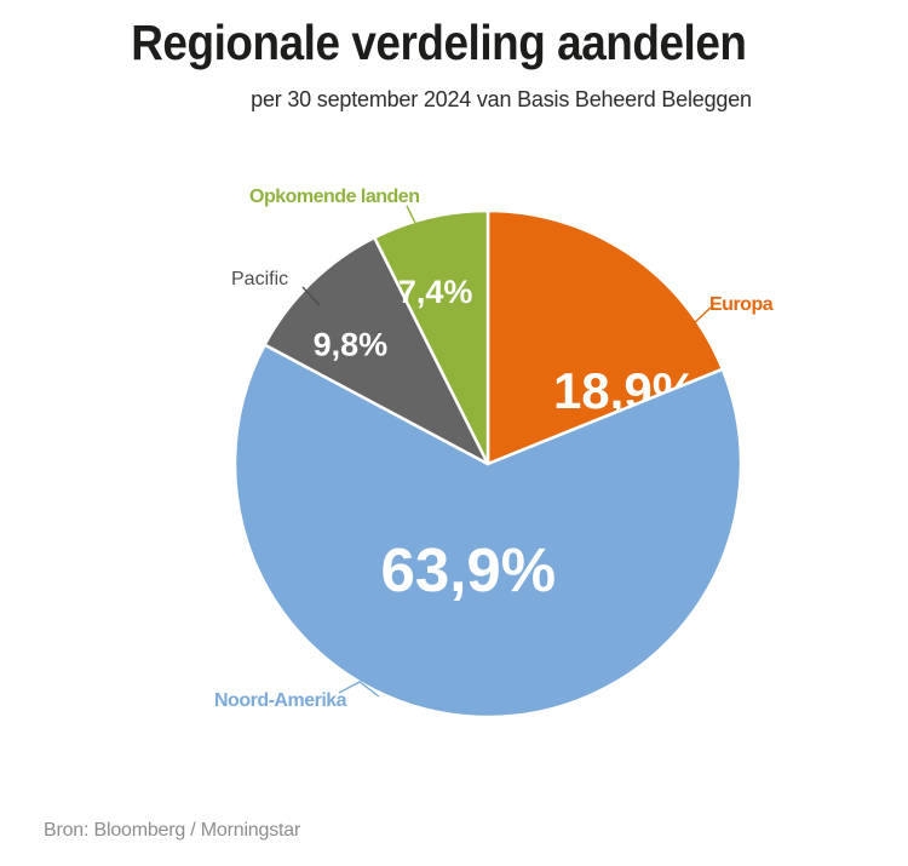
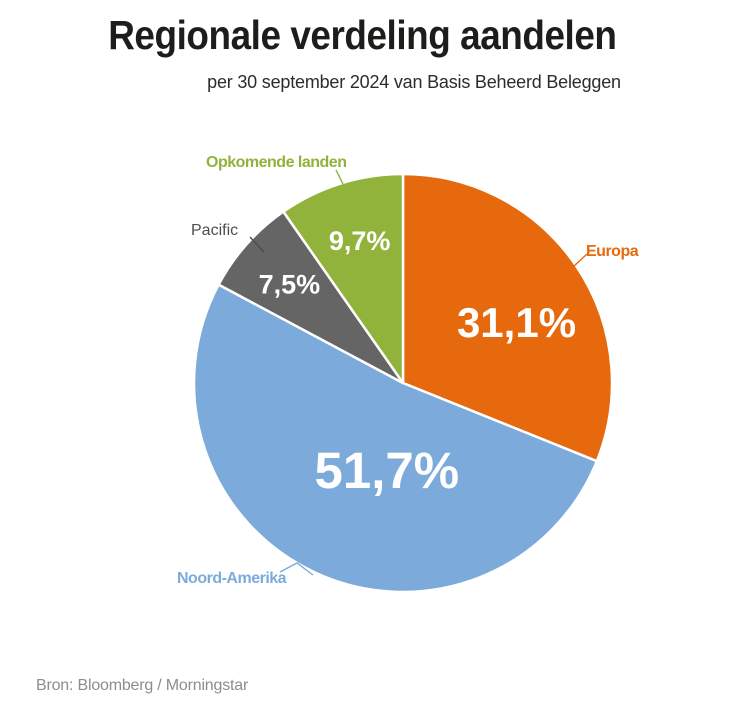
Europa: 18,9% -> 31,1%
Noord-Amerika: 63,9% -> 51,7%
Pacific: 9,8% -> 7,5%
Opkomende landen: 7,4% -> 9,7%
